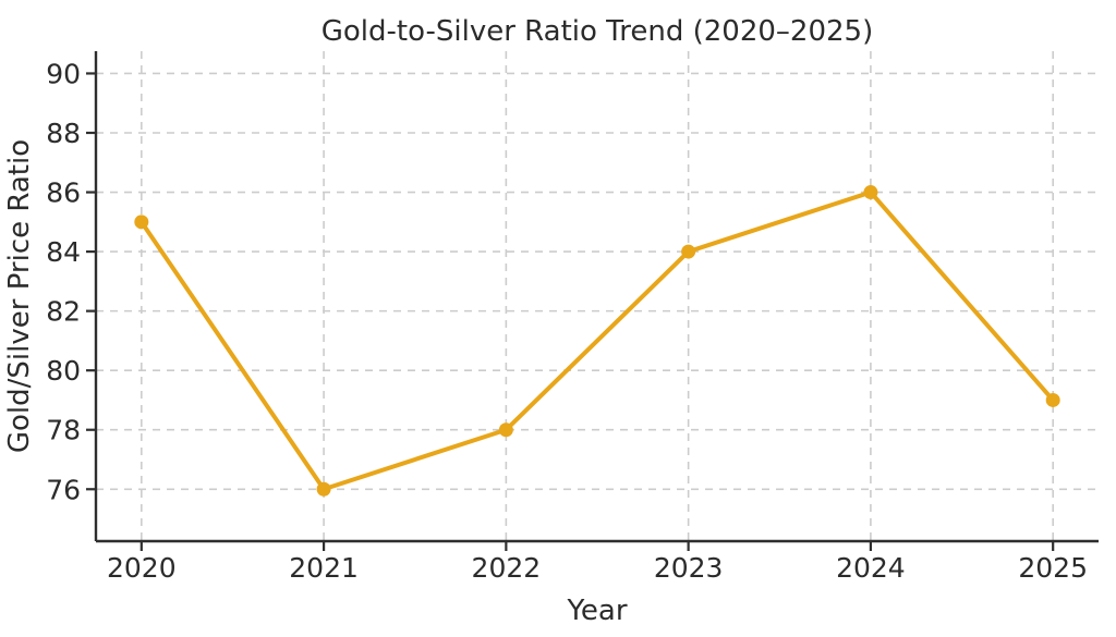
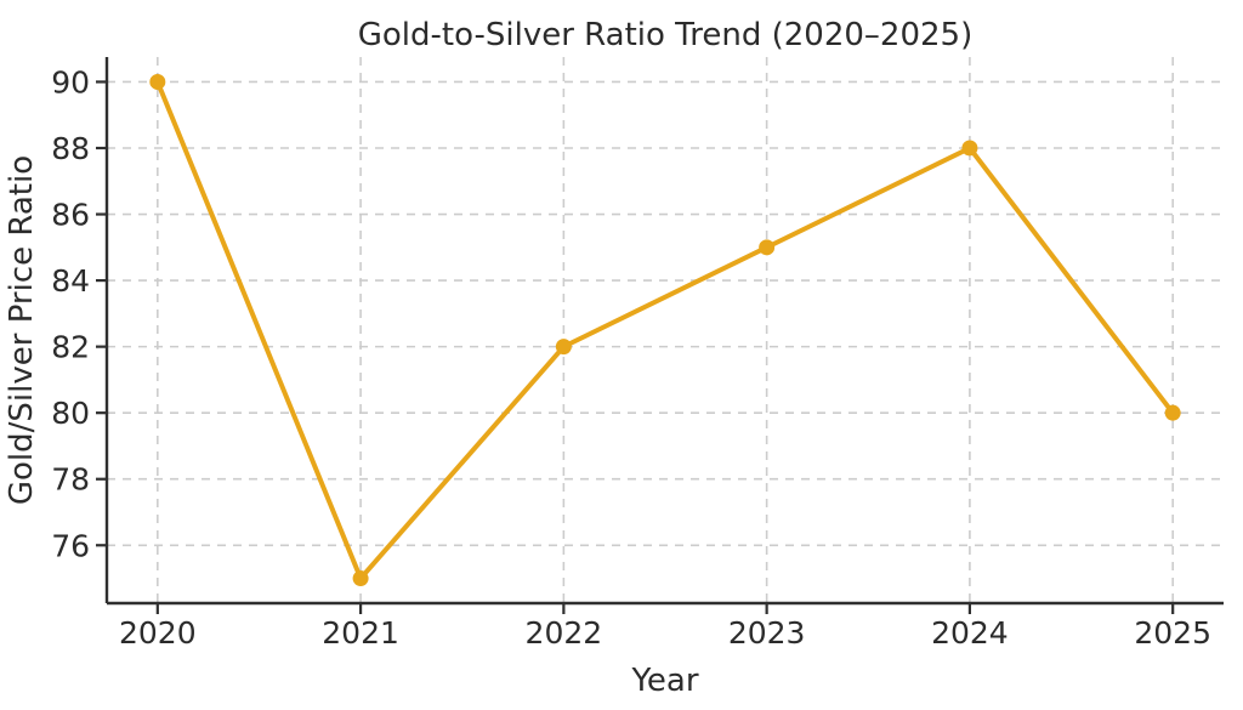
2020: 85 -> 90
2021: 76 -> 75
2022: 78 -> 82
2023: 84 -> 85
2024: 86 -> 88
2025: 79 -> 80
